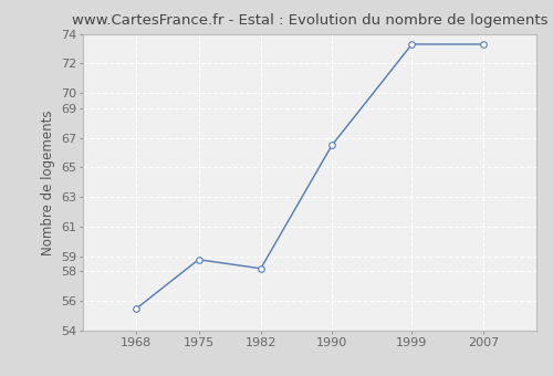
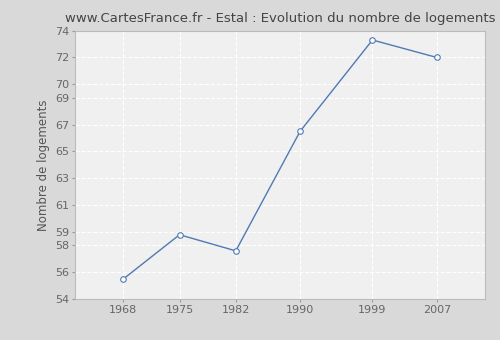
1982: 58.2 -> 57.6
2007: 73.3 -> 72.0
